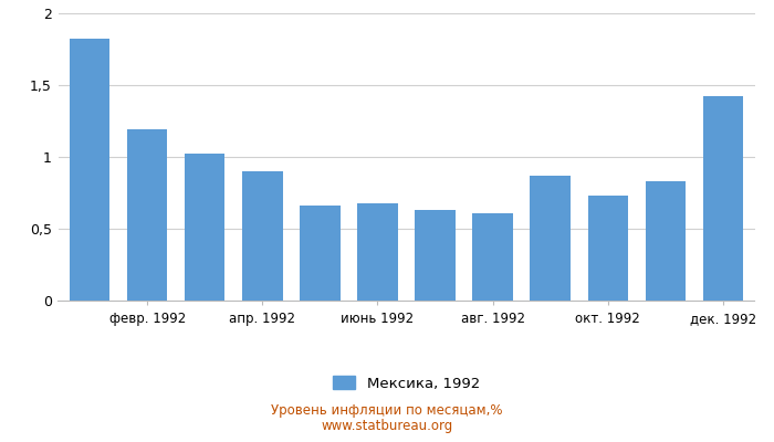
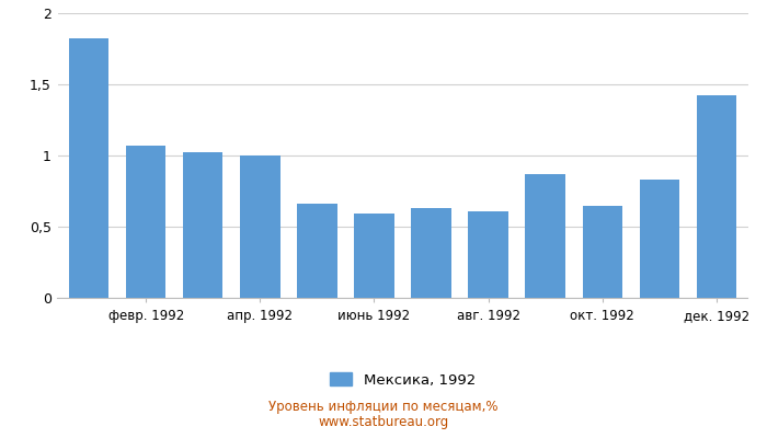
февр. 1992: 1,19 -> 1,07
апр. 1992: 0,90 -> 1,00
июнь 1992: 0,68 -> 0,59
окт. 1992: 0,73 -> 0,65
